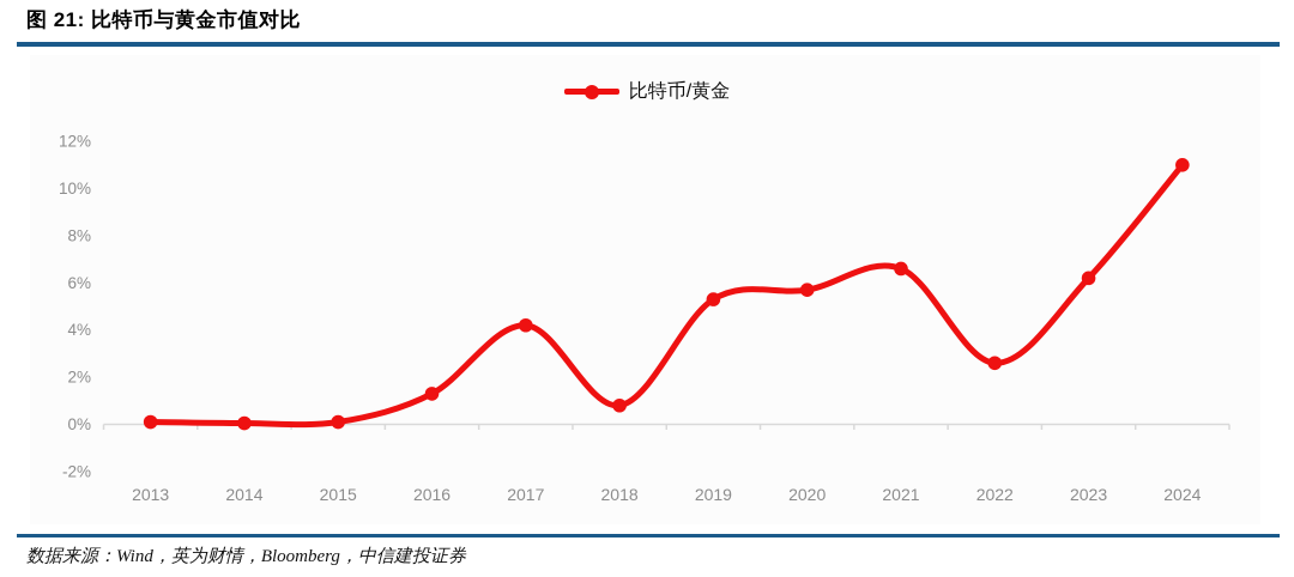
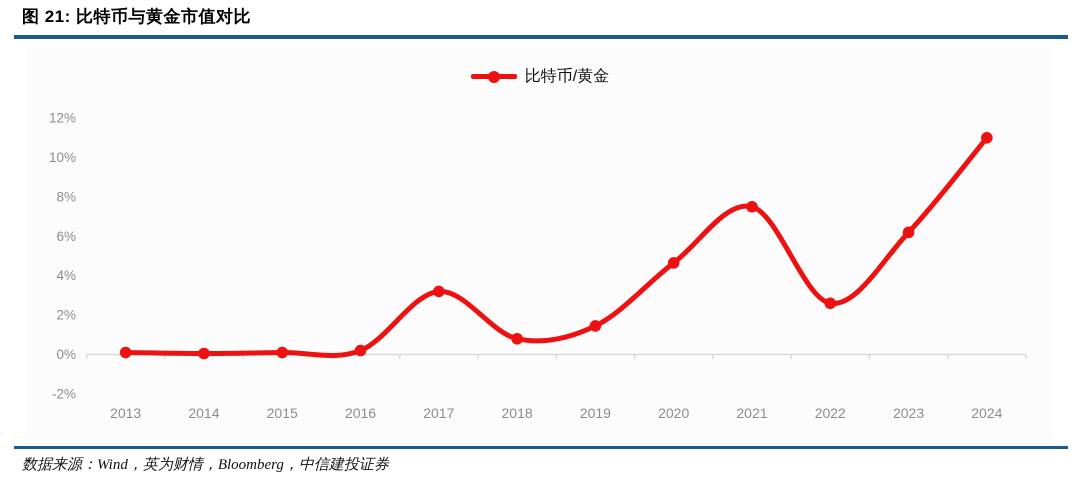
2016: 1.3% -> 0.2%
2017: 4.2% -> 3.2%
2019: 5.3% -> 1.4%
2020: 5.7% -> 4.7%
2021: 6.6% -> 7.5%
